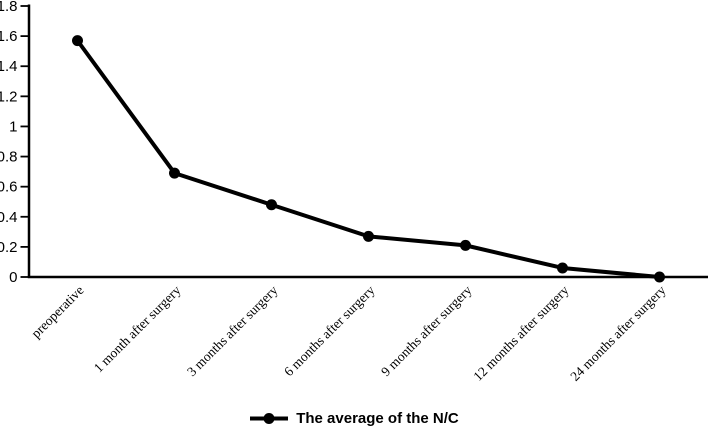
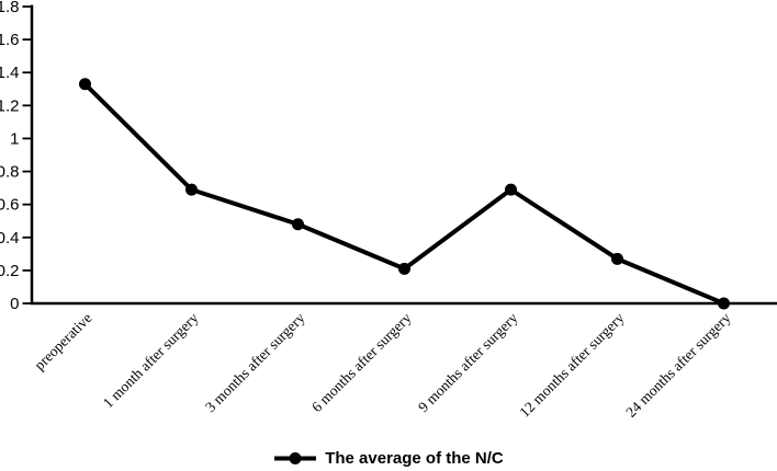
preoperative: 1.57 -> 1.33
6 months after surgery: 0.27 -> 0.21
9 months after surgery: 0.21 -> 0.69
12 months after surgery: 0.06 -> 0.27
